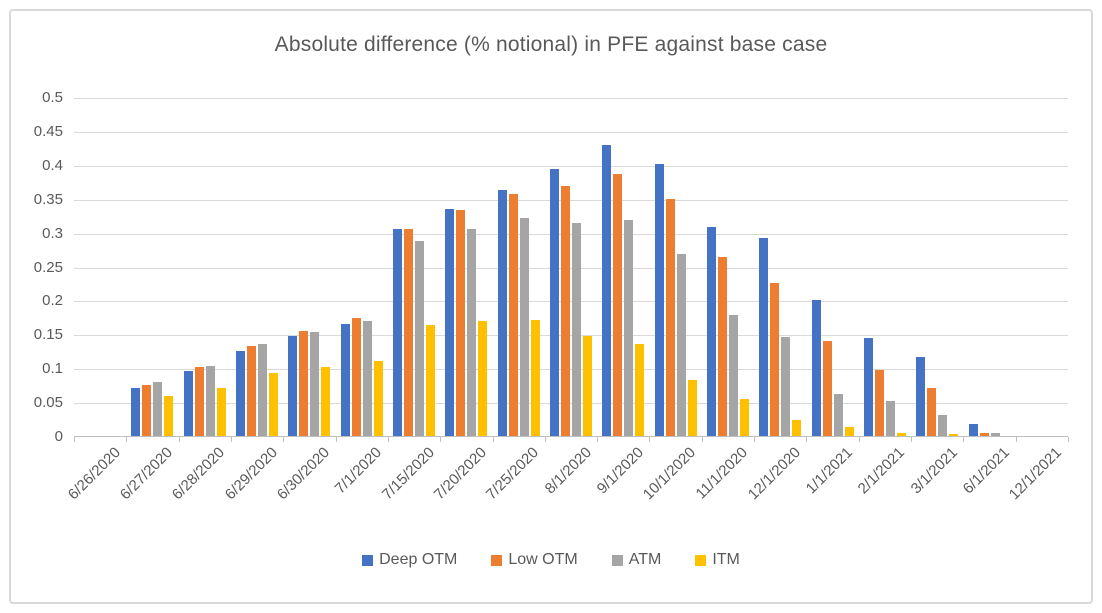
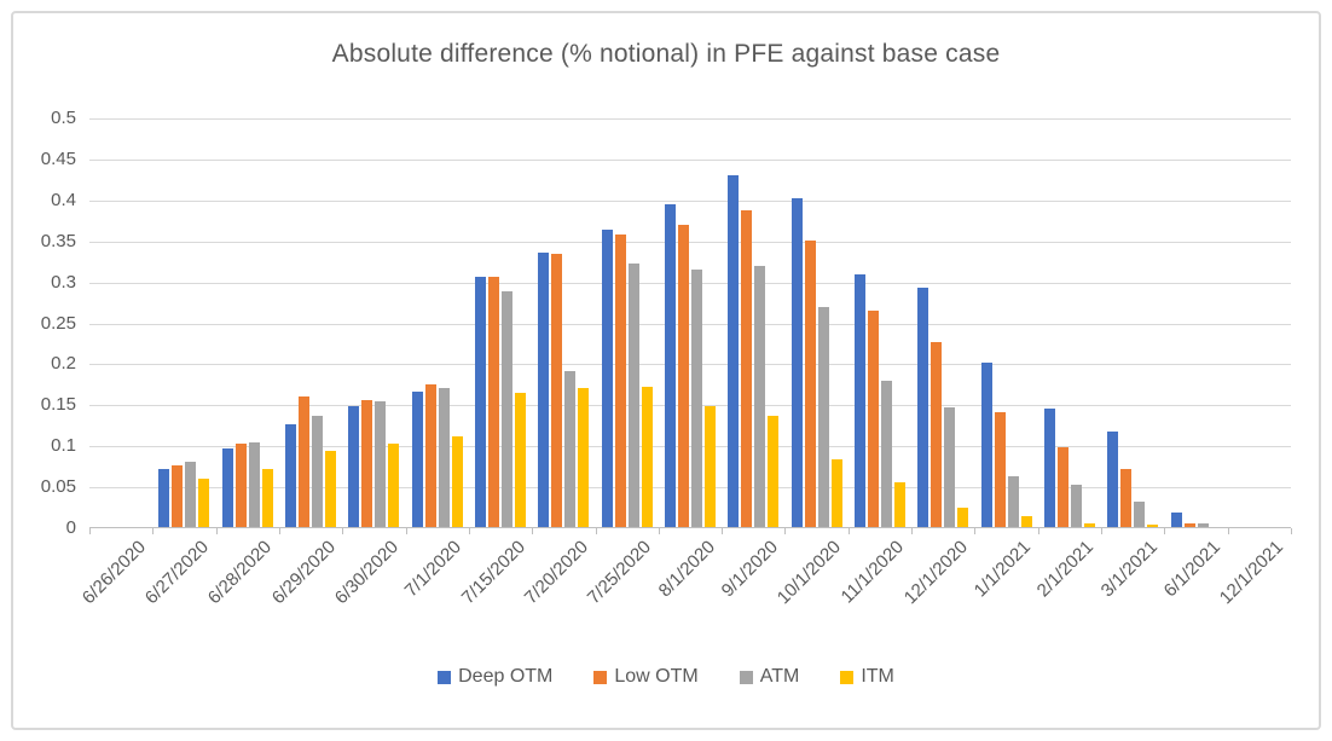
Low OTM/6/29/2020: 0.13 -> 0.16
ATM/7/20/2020: 0.31 -> 0.19
